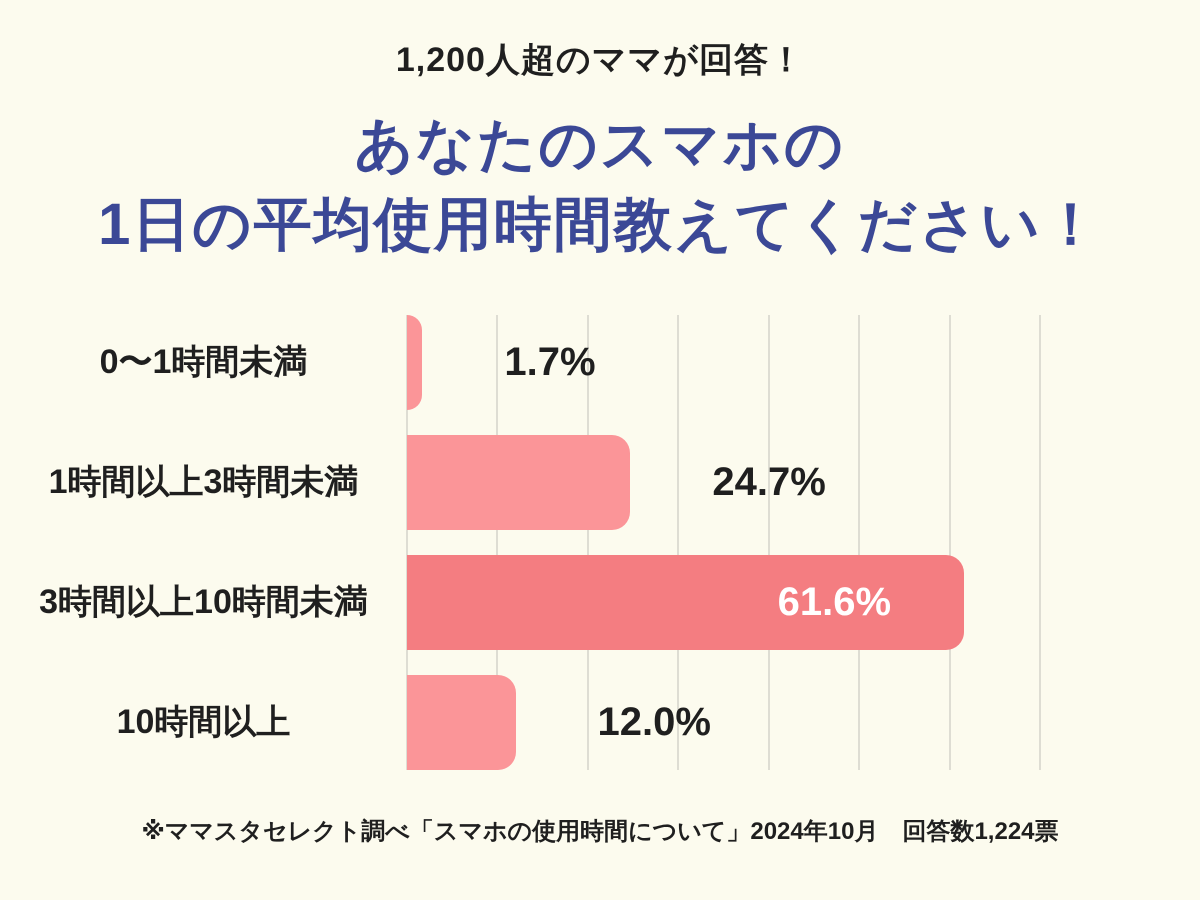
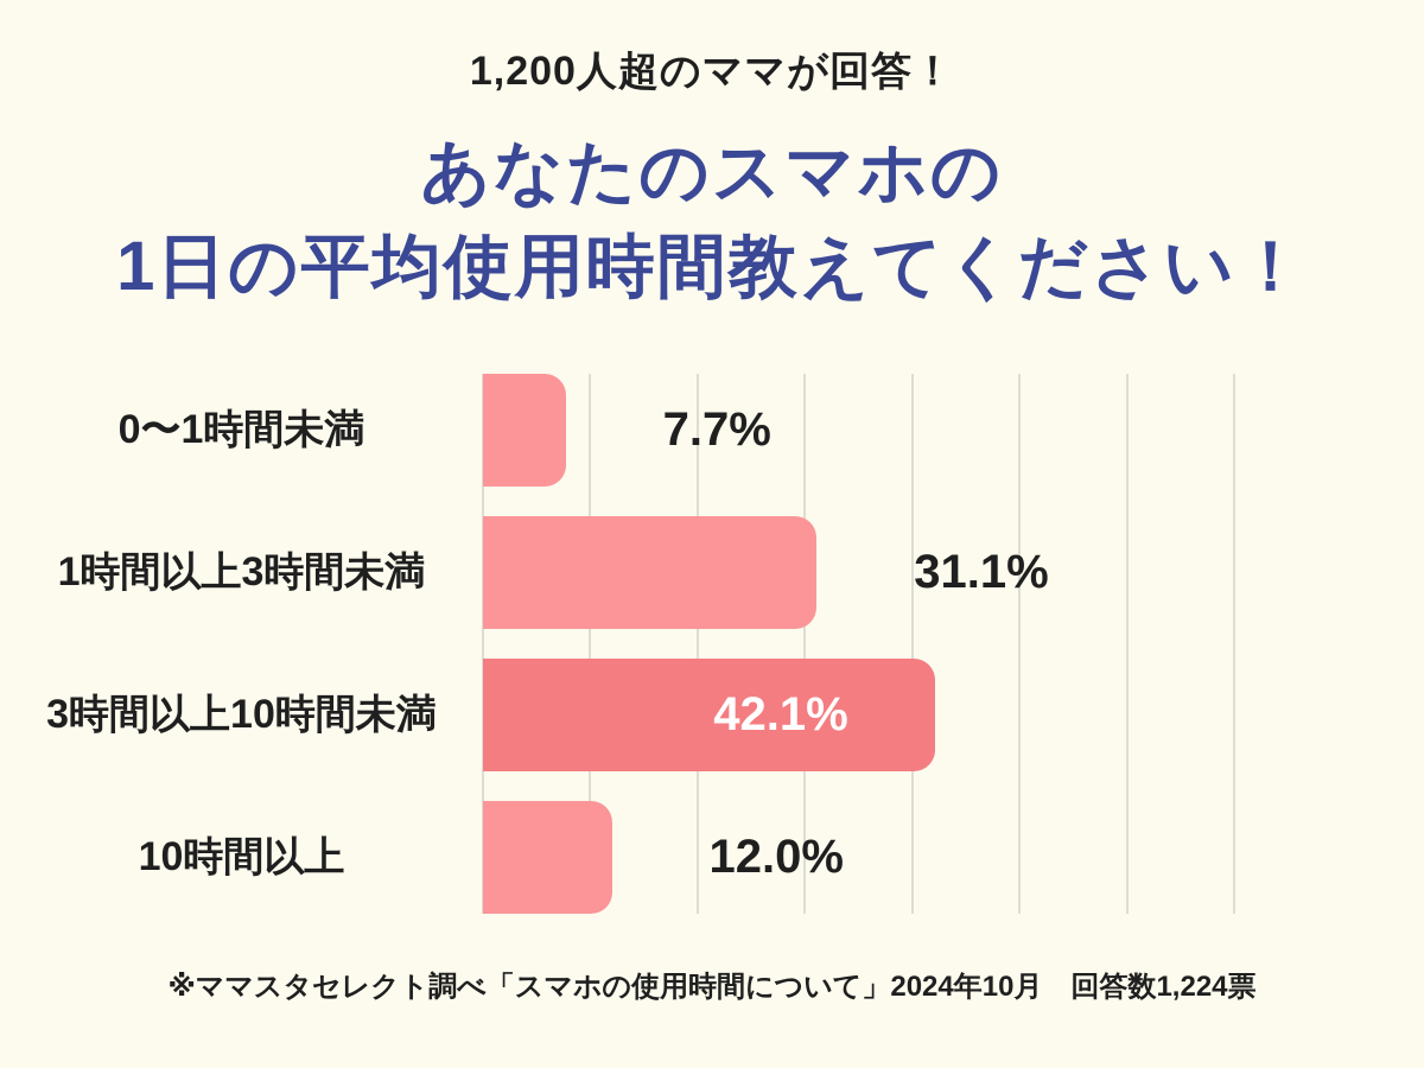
0〜1時間未満: 1.7% -> 7.7%
1時間以上3時間未満: 24.7% -> 31.1%
3時間以上10時間未満: 61.6% -> 42.1%
